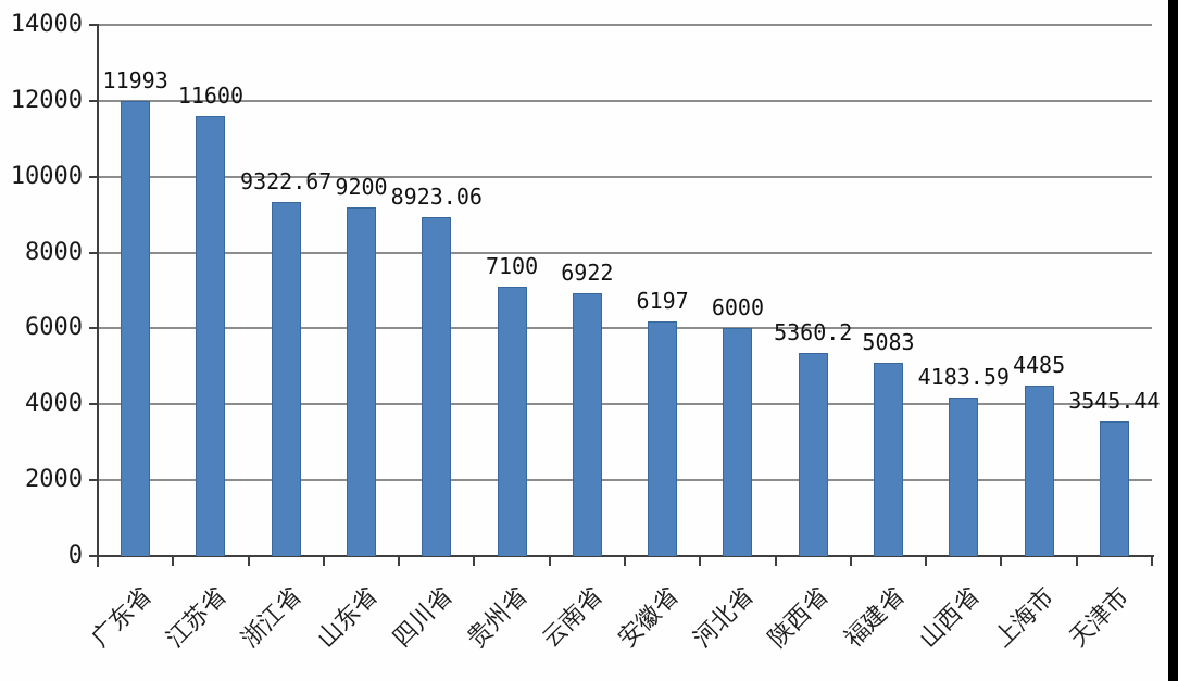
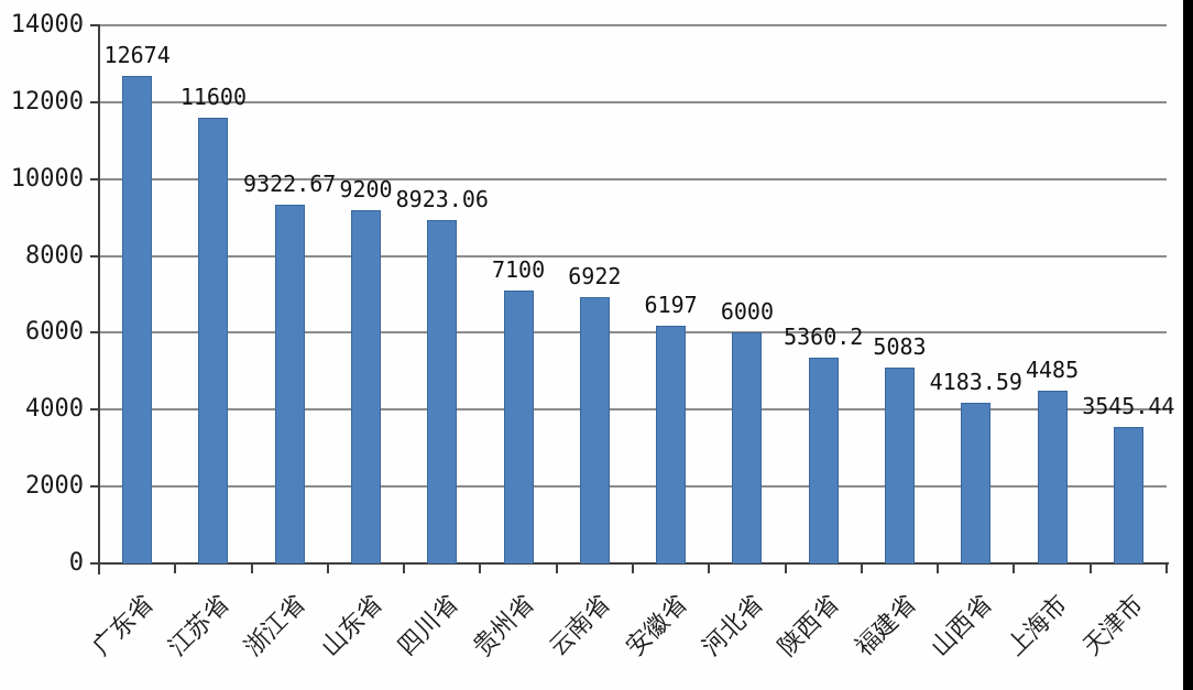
广东省: 11993 -> 12674
